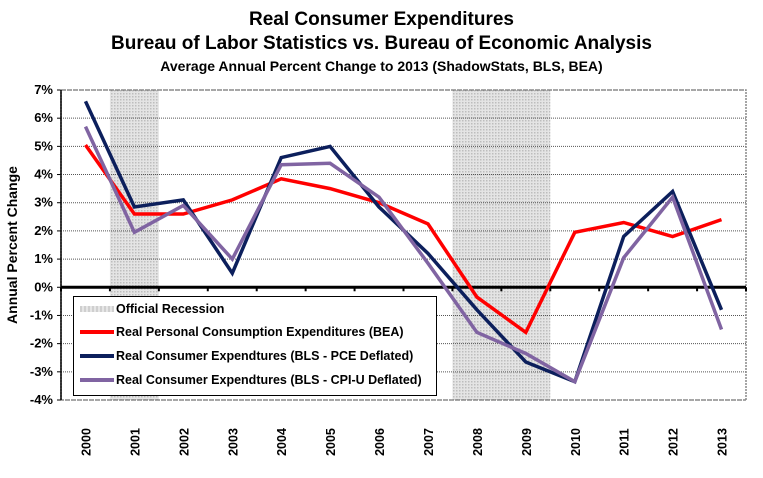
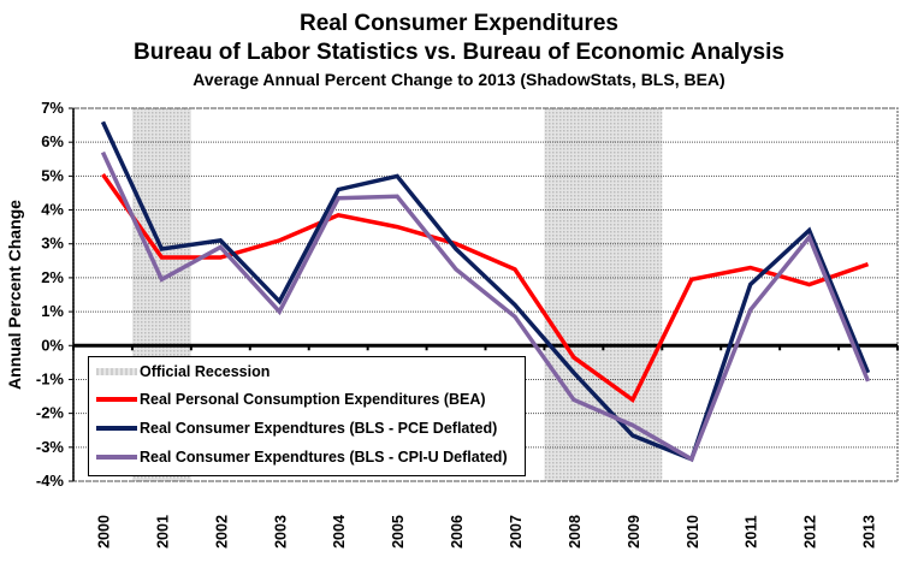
Real Consumer Expendtures (BLS - PCE Deflated)/2003: 0.5% -> 1.3%
Real Consumer Expendtures (BLS - CPI-U Deflated)/2006: 3.2% -> 2.2%
Real Consumer Expendtures (BLS - CPI-U Deflated)/2013: -1.5% -> -1.1%
